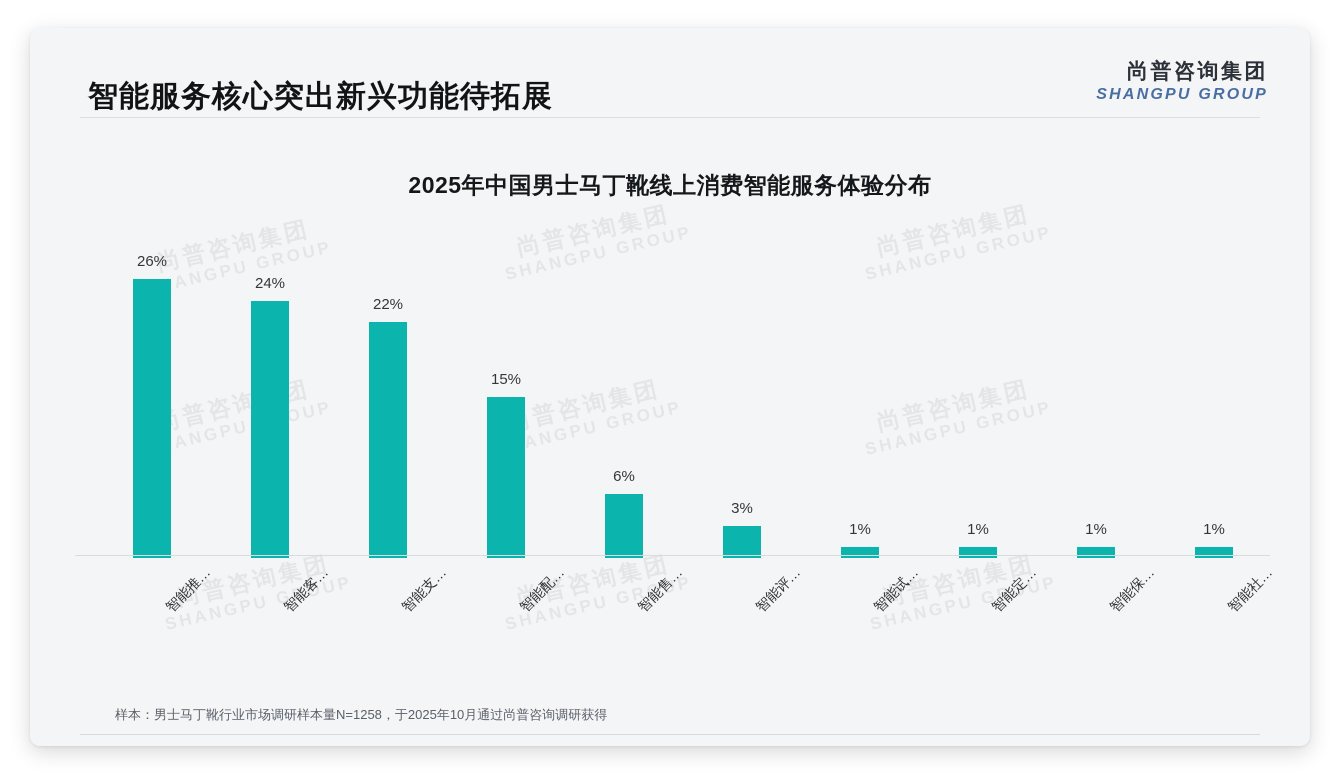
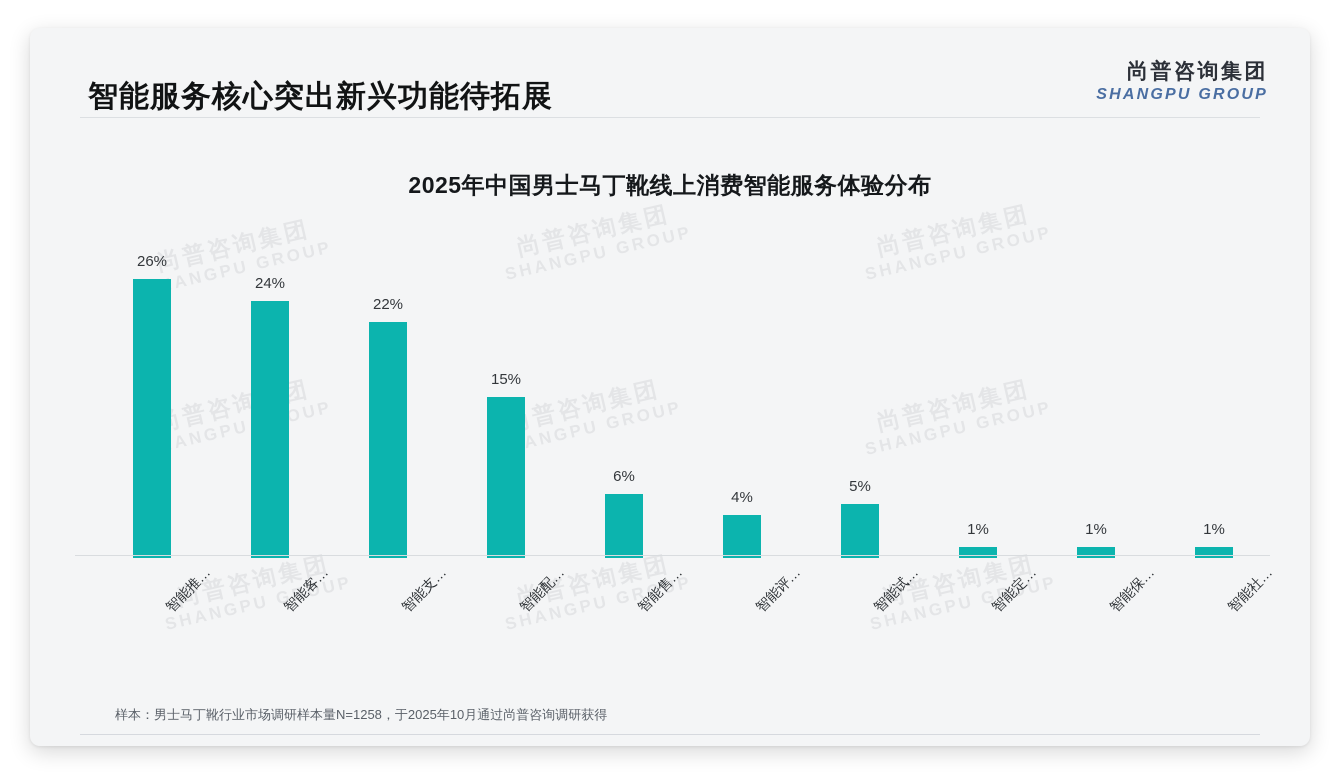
智能评…: 3% -> 4%
智能试…: 1% -> 5%
